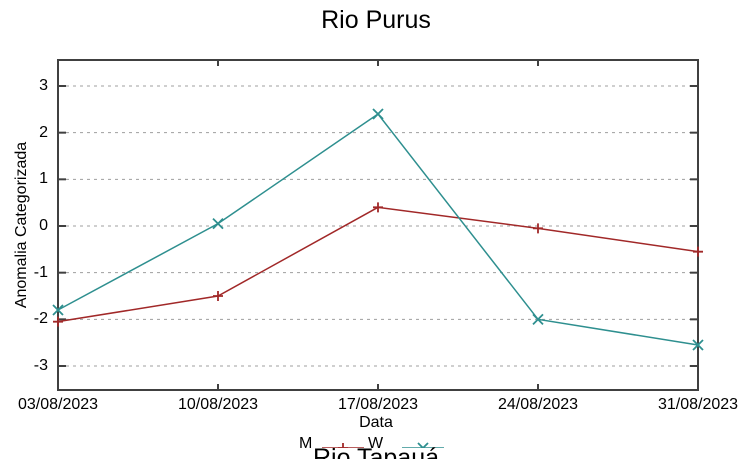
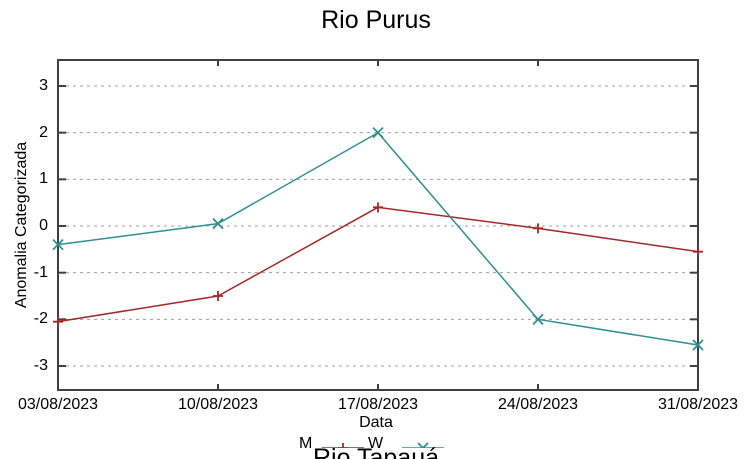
W/03/08/2023: -1.8 -> -0.4
W/17/08/2023: 2.4 -> 2.0
